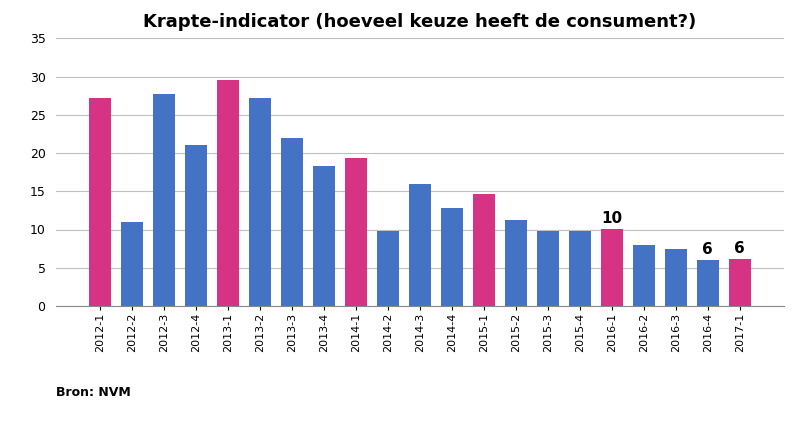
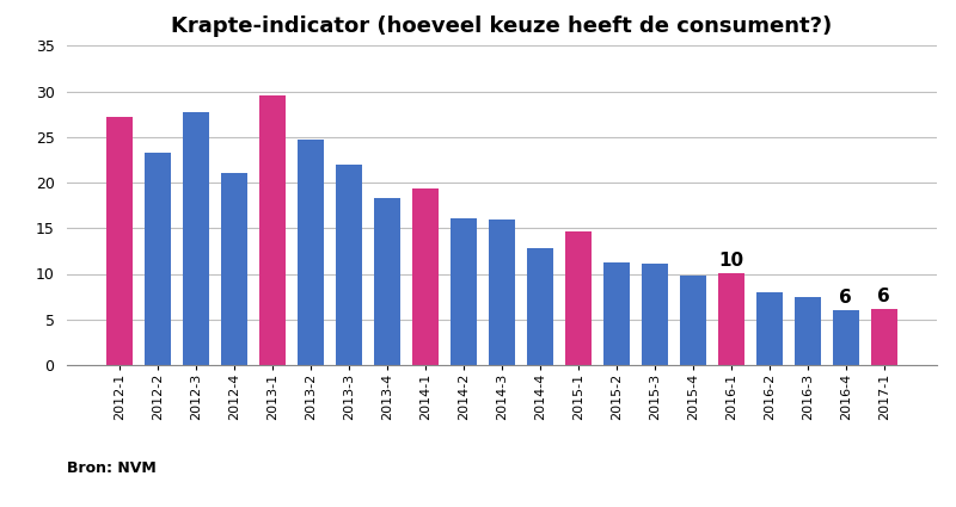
2012-2: 11.0 -> 23.3
2013-2: 27.2 -> 24.7
2014-2: 9.8 -> 16.1
2015-3: 9.8 -> 11.1
